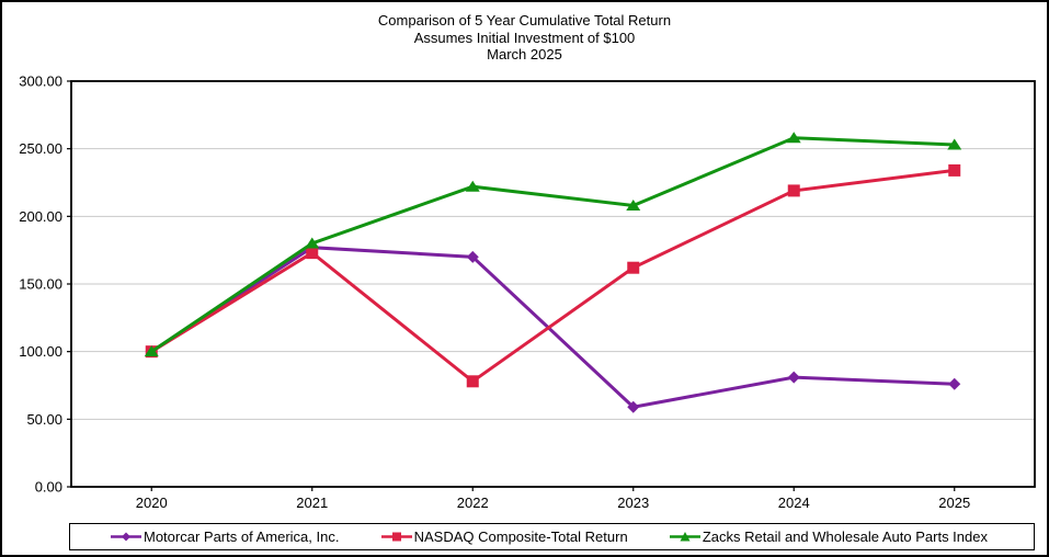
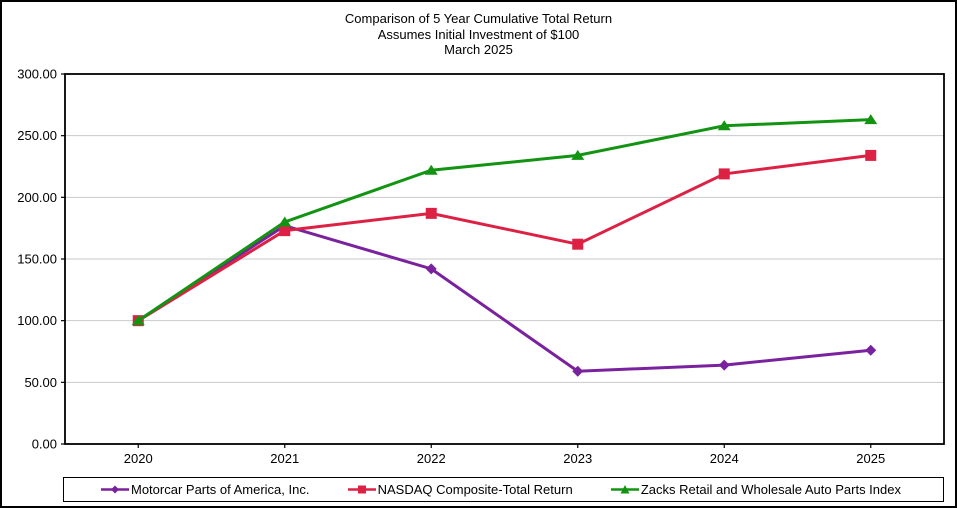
Motorcar Parts of America, Inc./2022: 170 -> 142
NASDAQ Composite-Total Return/2022: 78 -> 187
Zacks Retail and Wholesale Auto Parts Index/2023: 208 -> 234
Motorcar Parts of America, Inc./2024: 81 -> 64
Zacks Retail and Wholesale Auto Parts Index/2025: 253 -> 263
